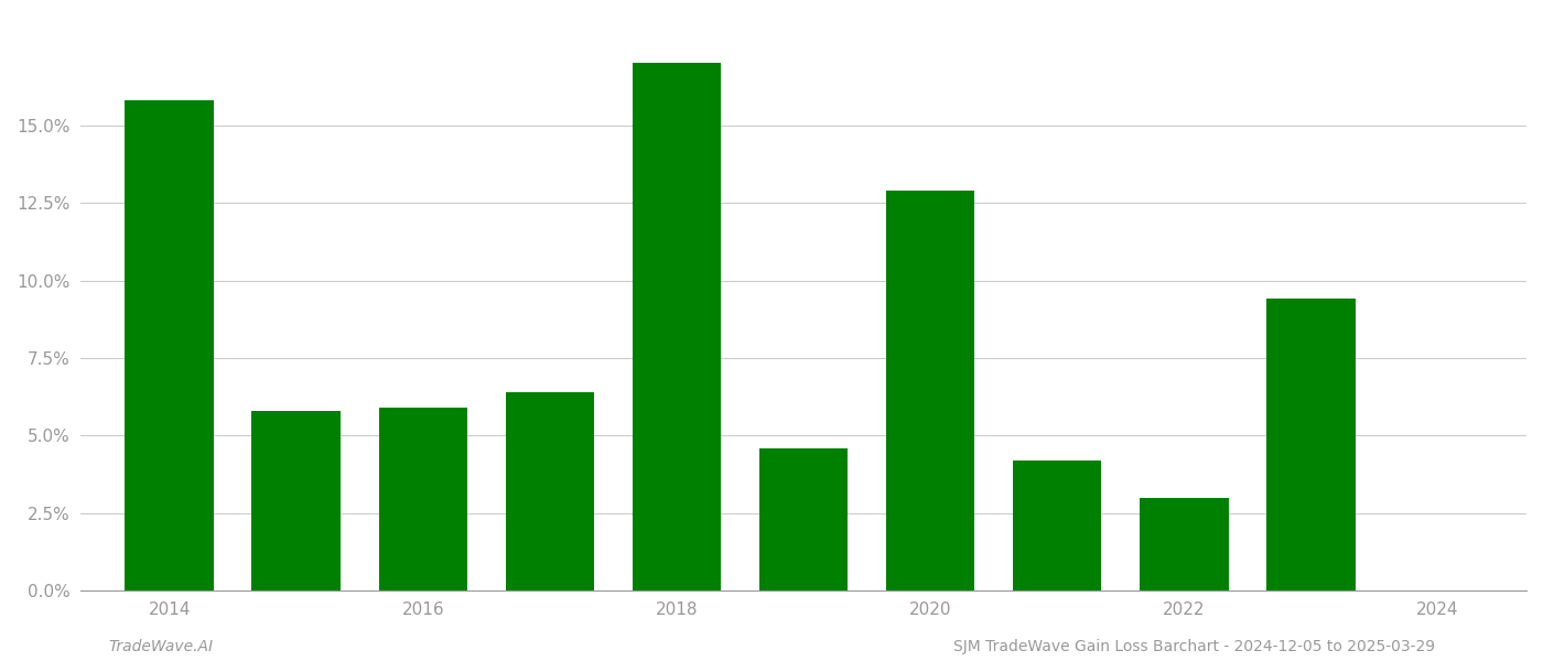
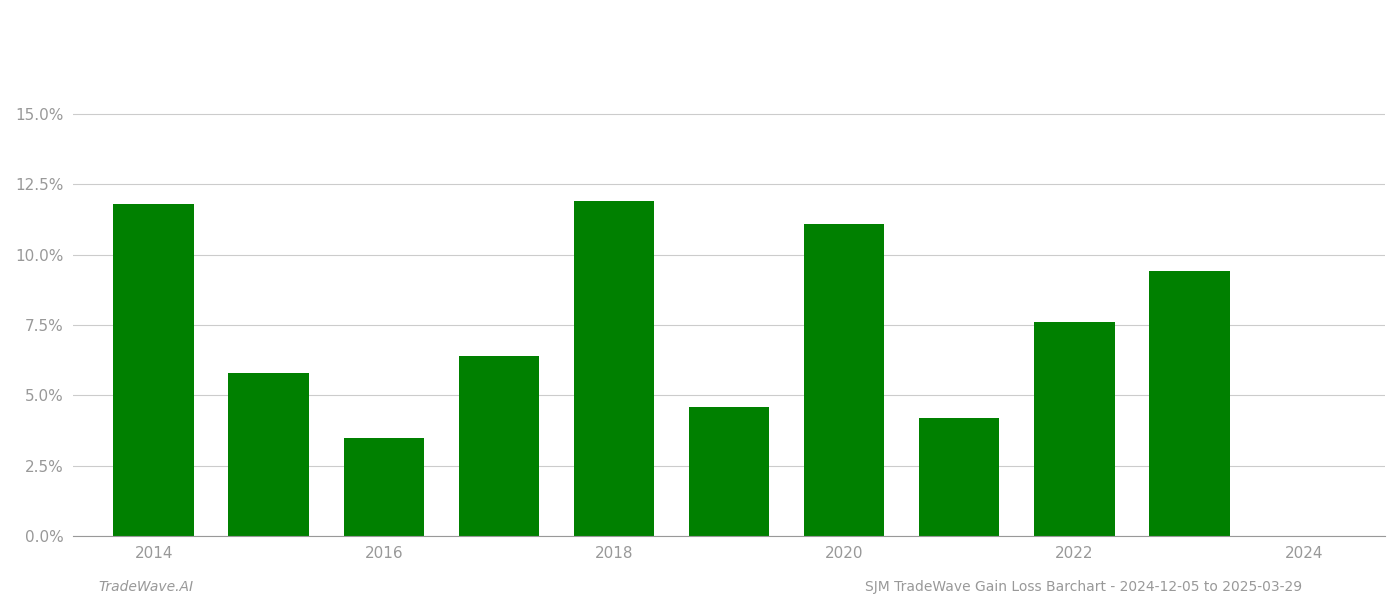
2014: 15.8% -> 11.8%
2016: 5.9% -> 3.5%
2018: 17.0% -> 11.9%
2020: 12.9% -> 11.1%
2022: 3.0% -> 7.6%
